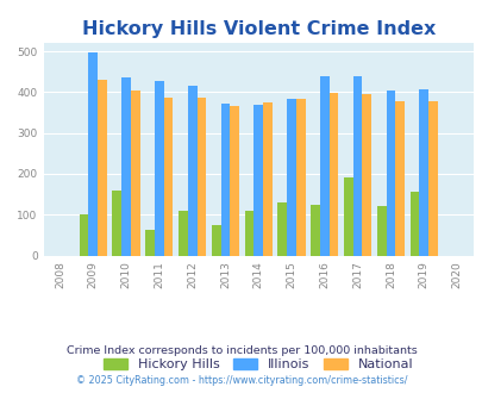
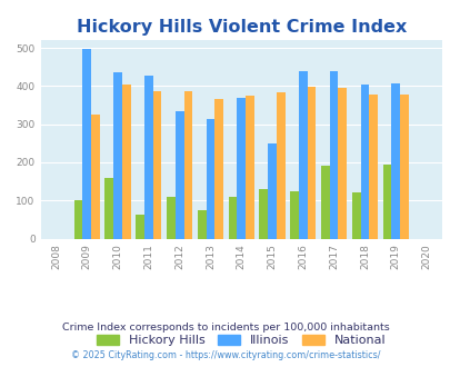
National/2009: 430 -> 325
Illinois/2012: 415 -> 335
Illinois/2013: 372 -> 315
Illinois/2015: 383 -> 250
Hickory Hills/2019: 155 -> 195
